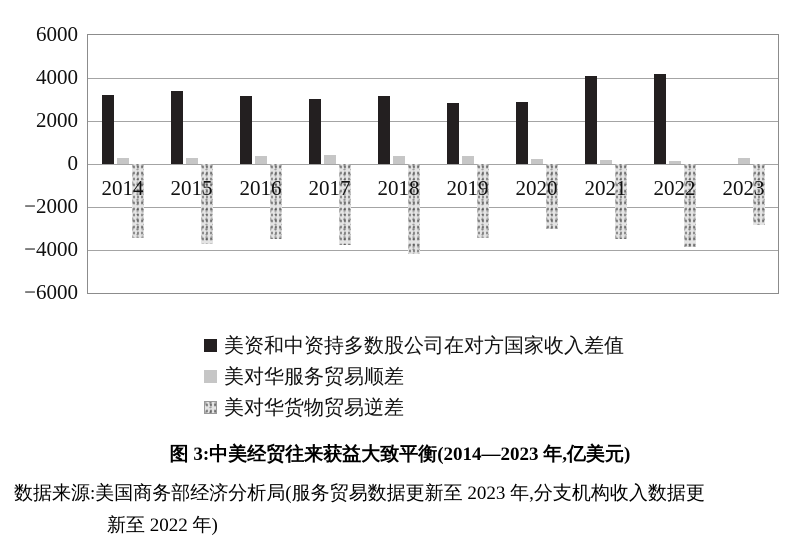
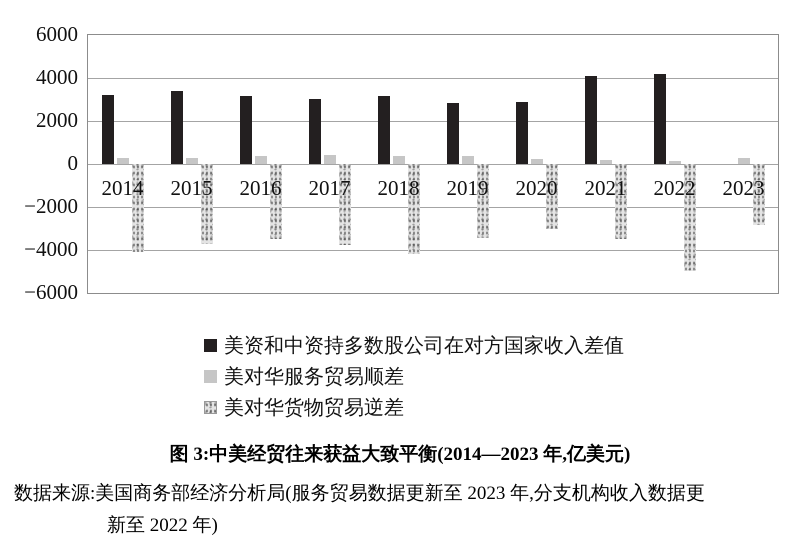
美对华货物贸易逆差/2014: -3400 -> -4100
美对华货物贸易逆差/2022: -3800 -> -5000
